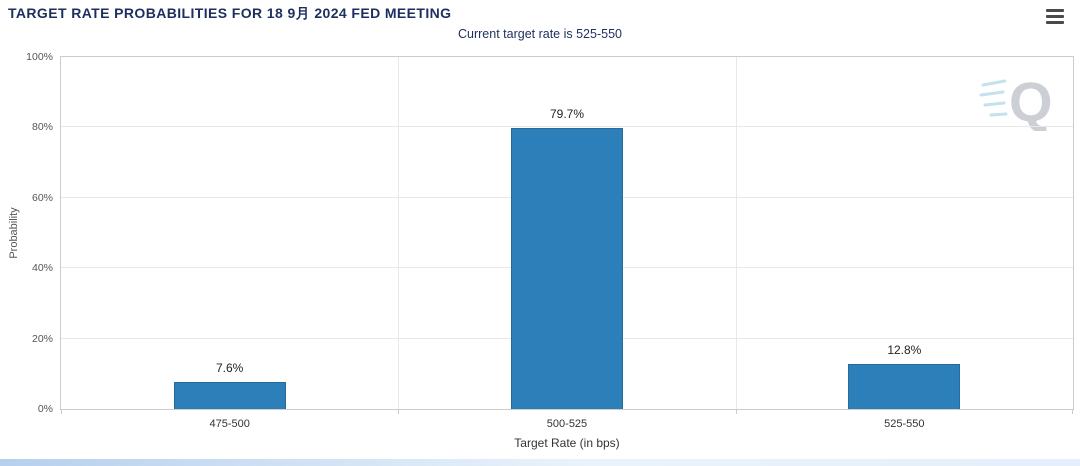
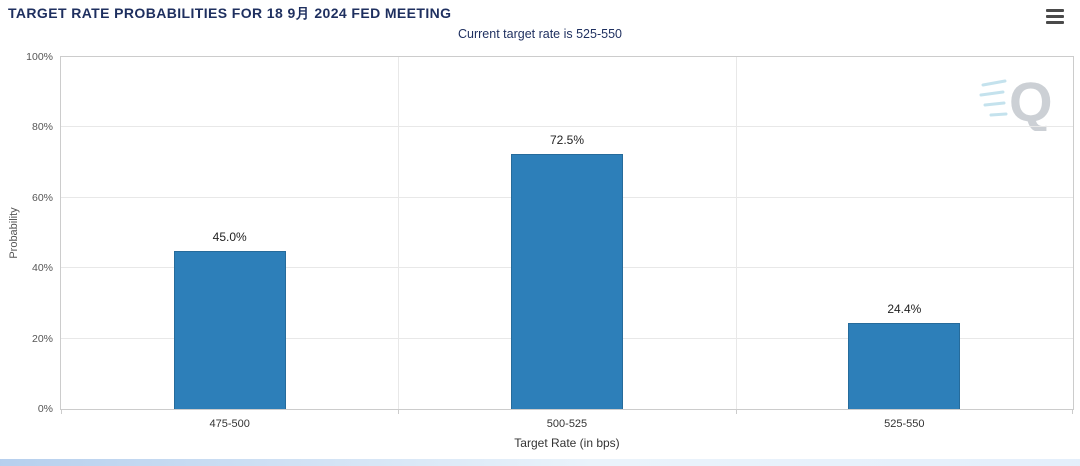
475-500: 7.6% -> 45.0%
500-525: 79.7% -> 72.5%
525-550: 12.8% -> 24.4%
